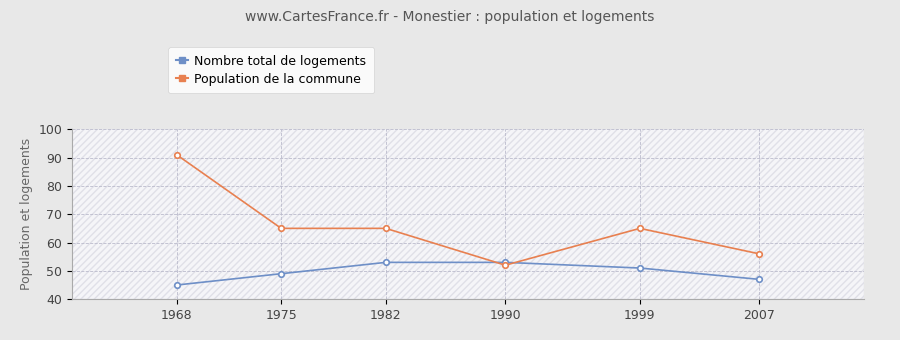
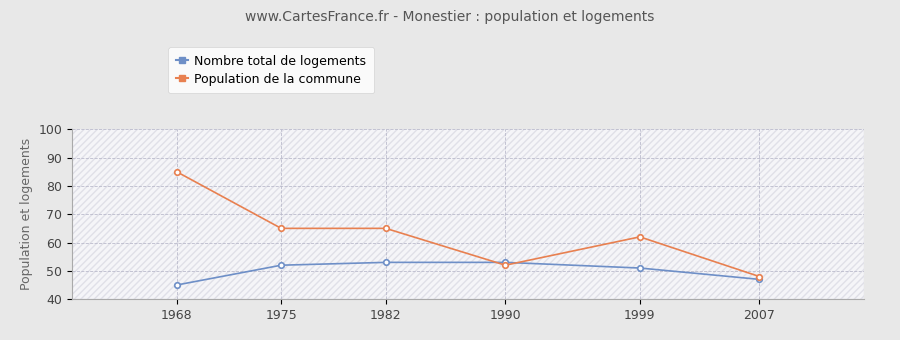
Population de la commune/1968: 91 -> 85
Nombre total de logements/1975: 49 -> 52
Population de la commune/1999: 65 -> 62
Population de la commune/2007: 56 -> 48
